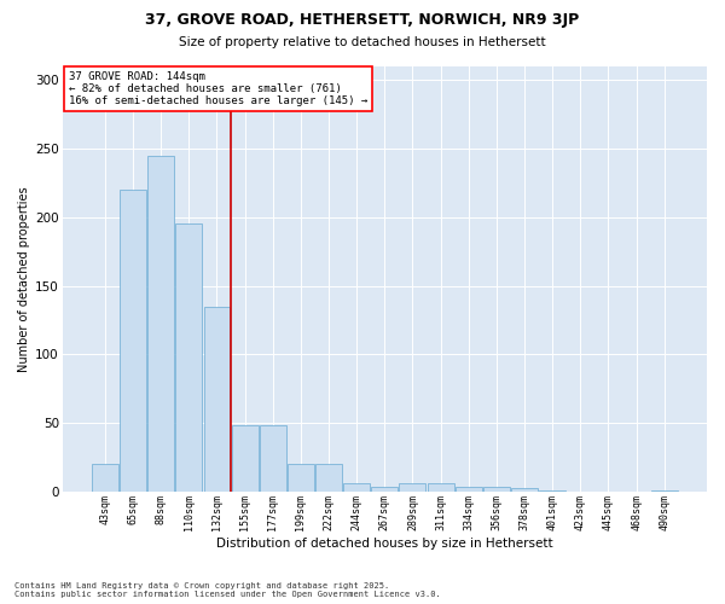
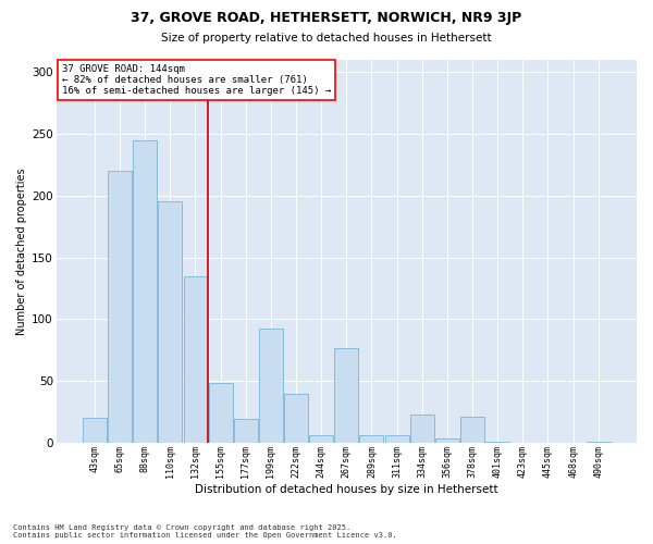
177sqm: 48 -> 19
199sqm: 20 -> 92
222sqm: 20 -> 39
267sqm: 3 -> 76
334sqm: 3 -> 23
378sqm: 2 -> 21
